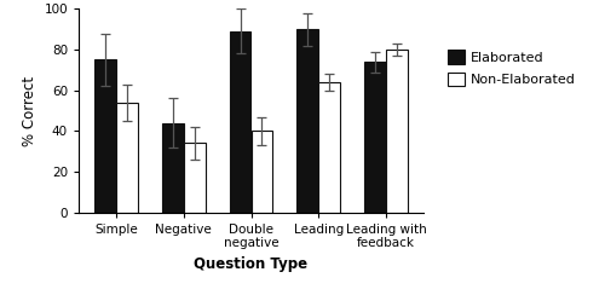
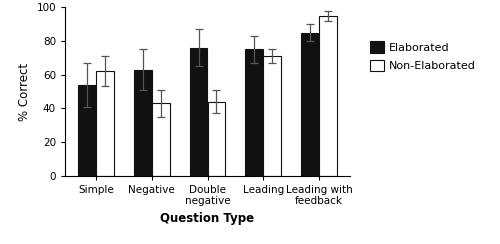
Elaborated/Simple: 75 -> 54
Non-Elaborated/Simple: 54 -> 62
Elaborated/Negative: 44 -> 63
Non-Elaborated/Negative: 34 -> 43
Elaborated/Double negative: 89 -> 76
Non-Elaborated/Double negative: 40 -> 44
Elaborated/Leading: 90 -> 75
Non-Elaborated/Leading: 64 -> 71
Elaborated/Leading with feedback: 74 -> 85
Non-Elaborated/Leading with feedback: 80 -> 95
